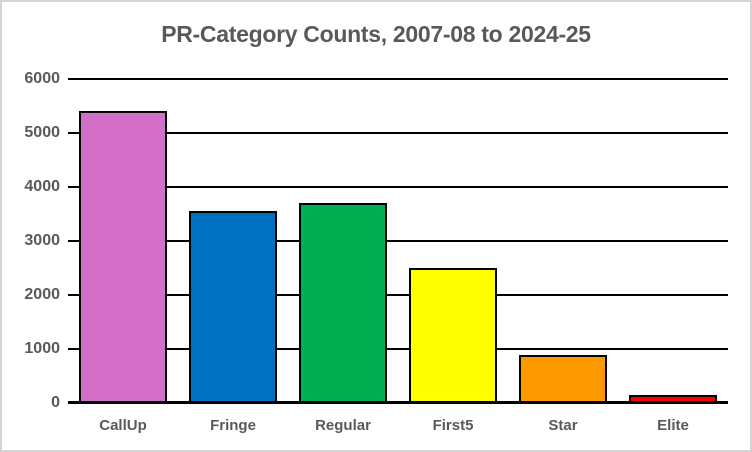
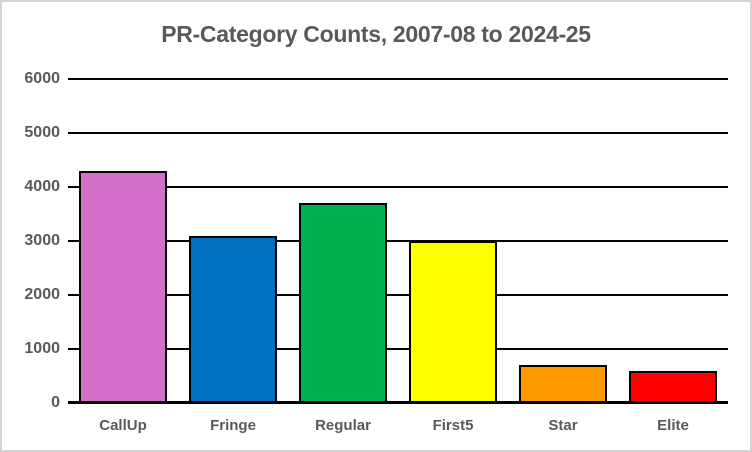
CallUp: 5400 -> 4300
Fringe: 3600 -> 3100
First5: 2500 -> 3000
Star: 900 -> 700
Elite: 200 -> 600
